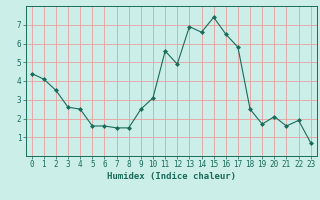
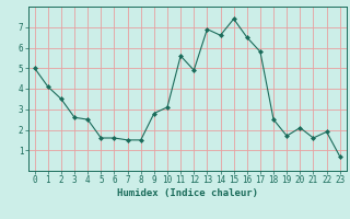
0: 4.4 -> 5.0
9: 2.5 -> 2.8
